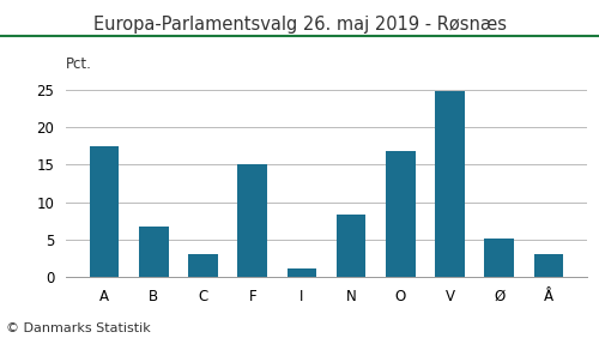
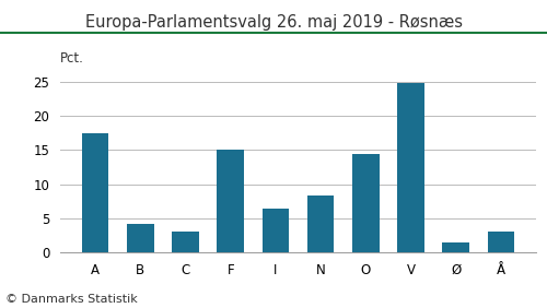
B: 6.7 -> 4.2
I: 1.1 -> 6.4
O: 16.8 -> 14.4
Ø: 5.1 -> 1.4
